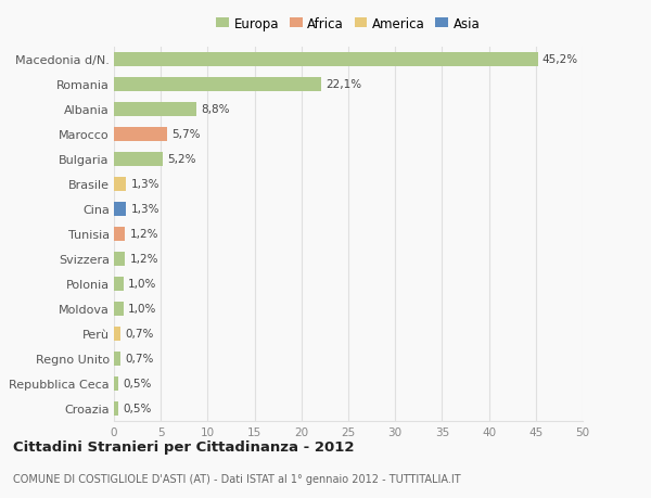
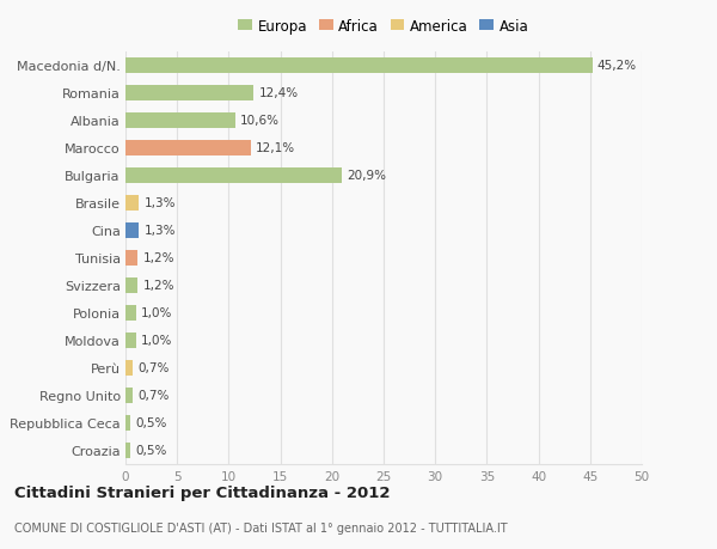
Romania: 22,1% -> 12,4%
Albania: 8,8% -> 10,6%
Marocco: 5,7% -> 12,1%
Bulgaria: 5,2% -> 20,9%
